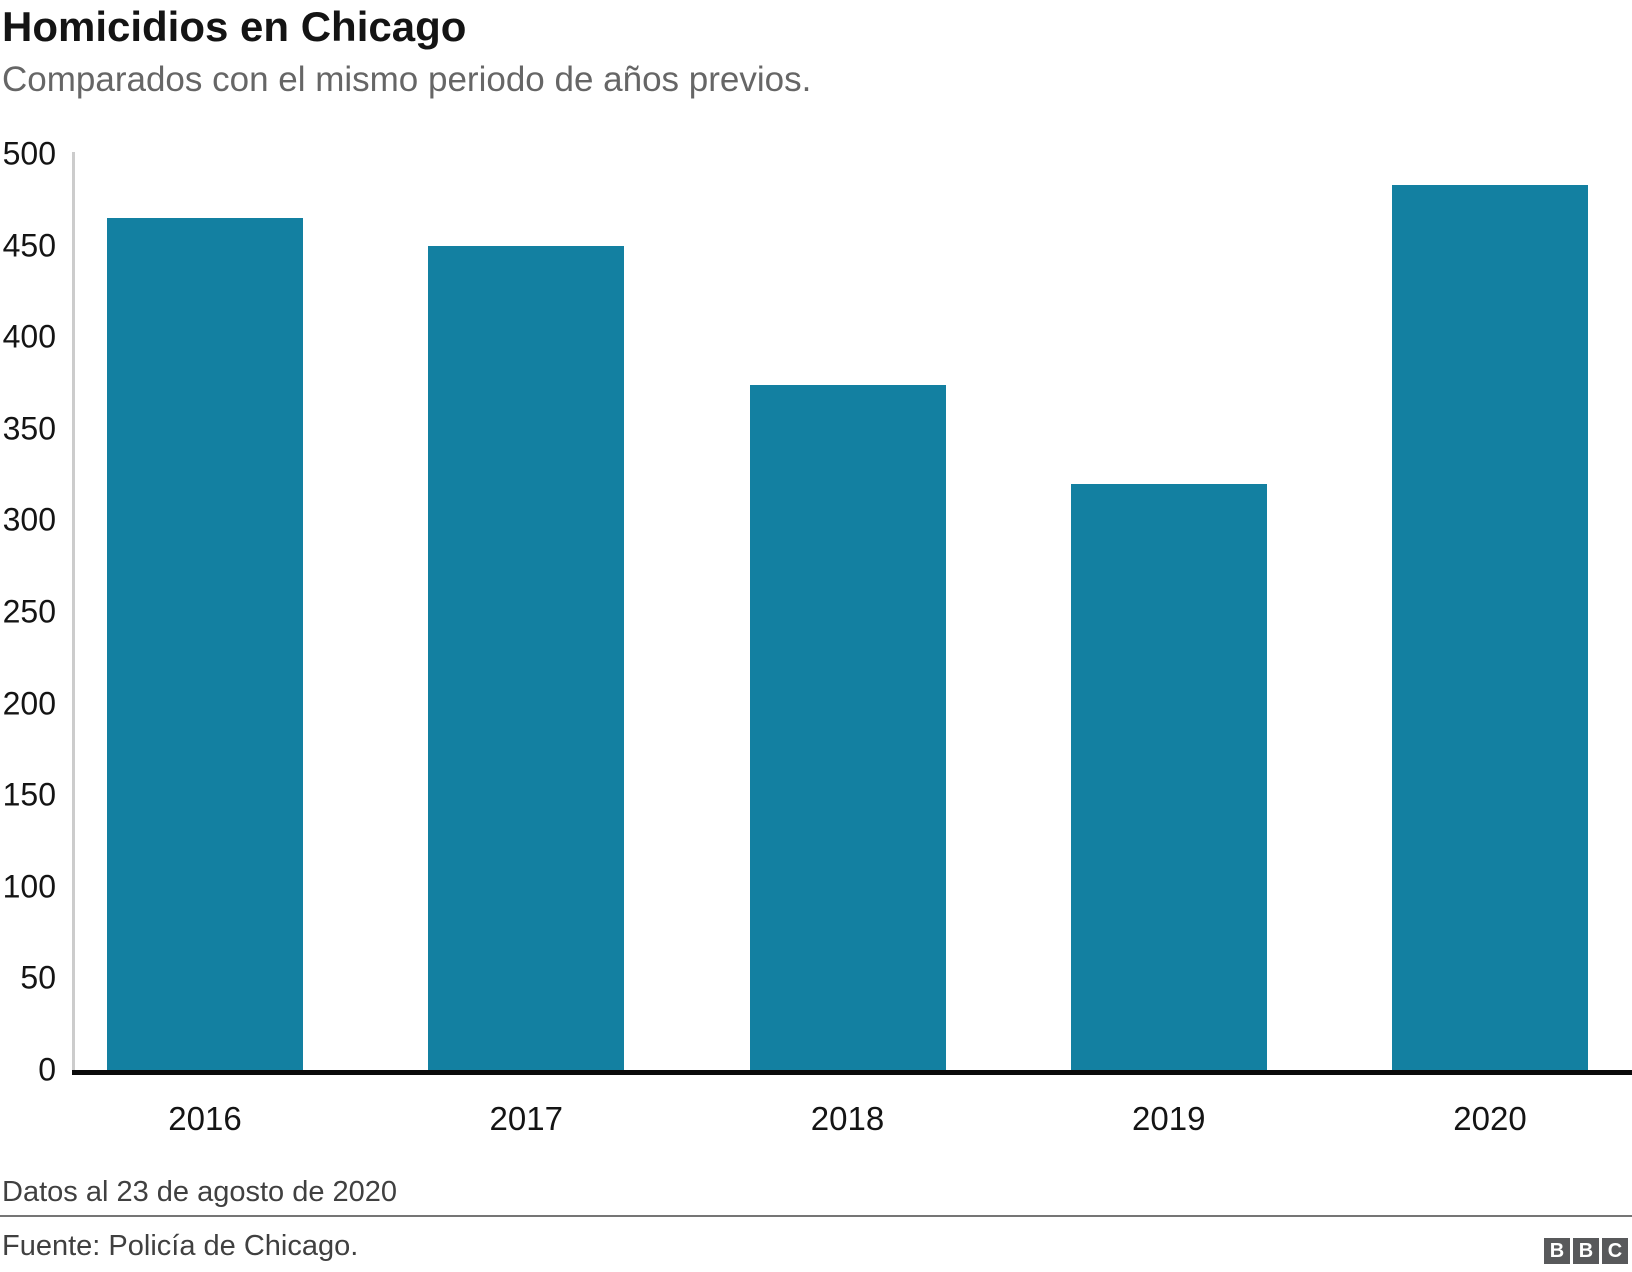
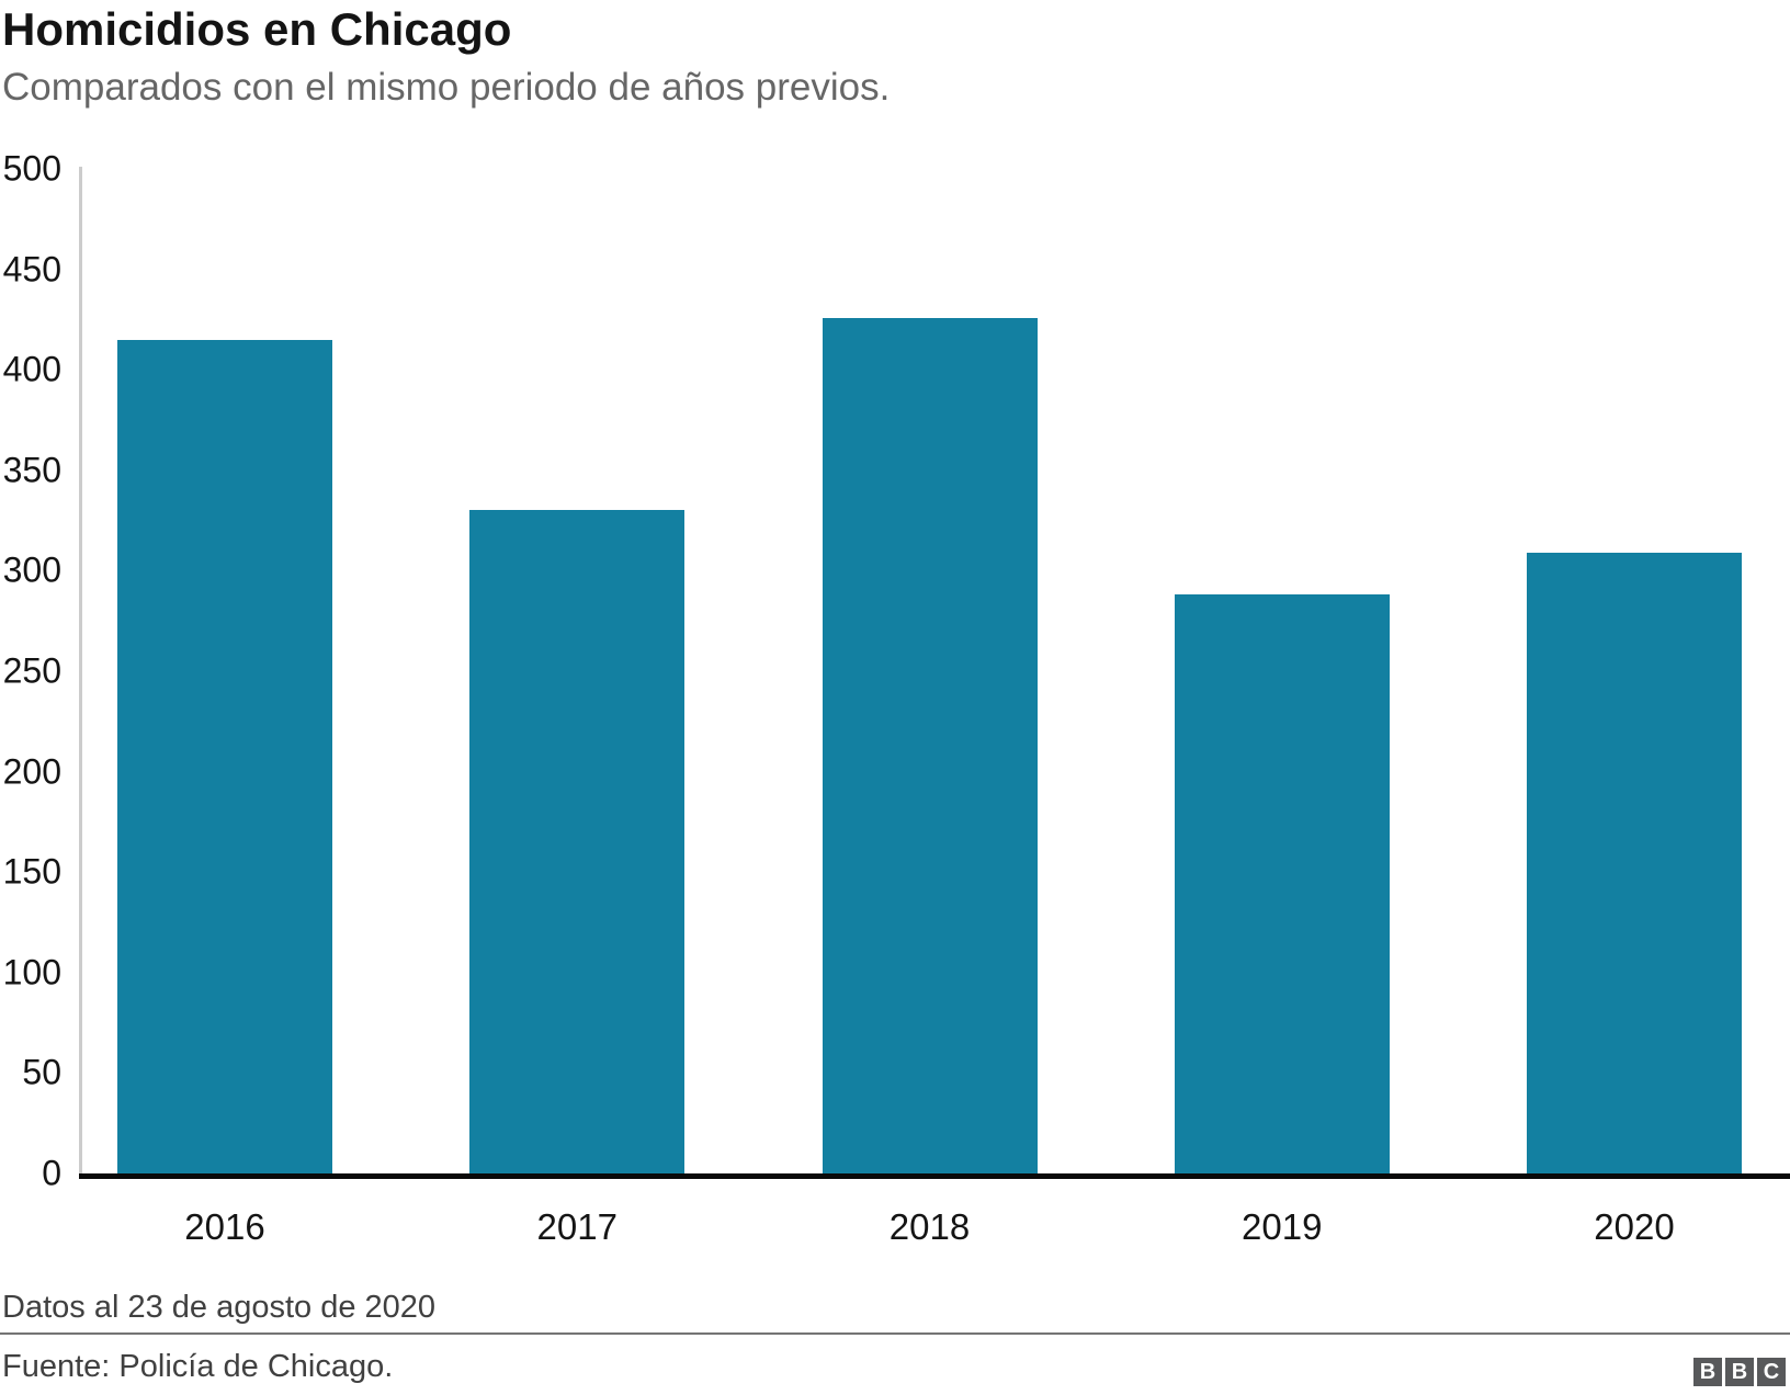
2016: 465 -> 415
2017: 450 -> 330
2018: 374 -> 426
2019: 320 -> 288
2020: 483 -> 309
